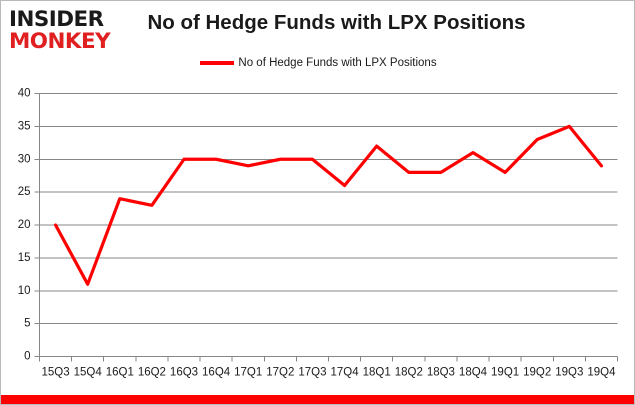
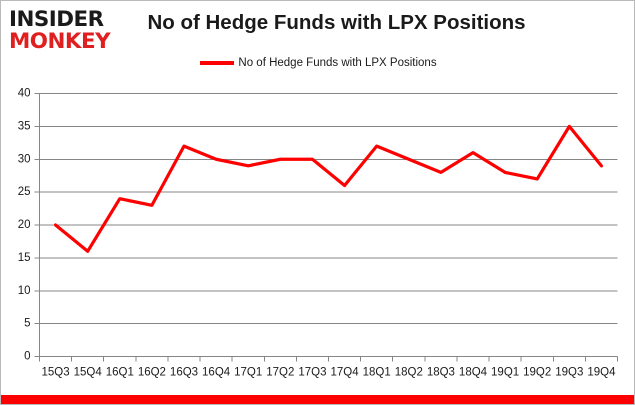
15Q4: 11 -> 16
16Q3: 30 -> 32
18Q2: 28 -> 30
19Q2: 33 -> 27
